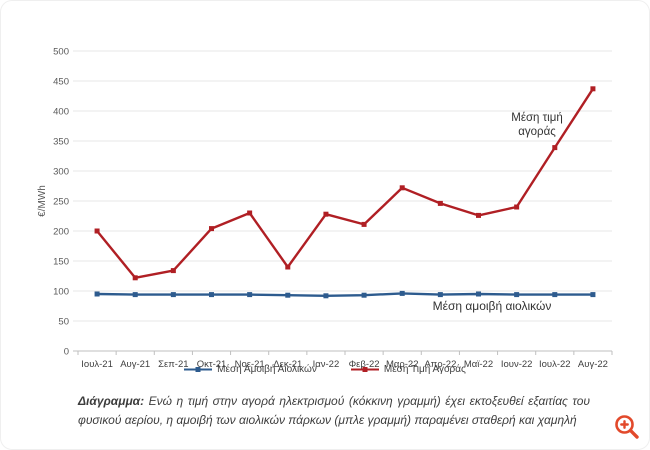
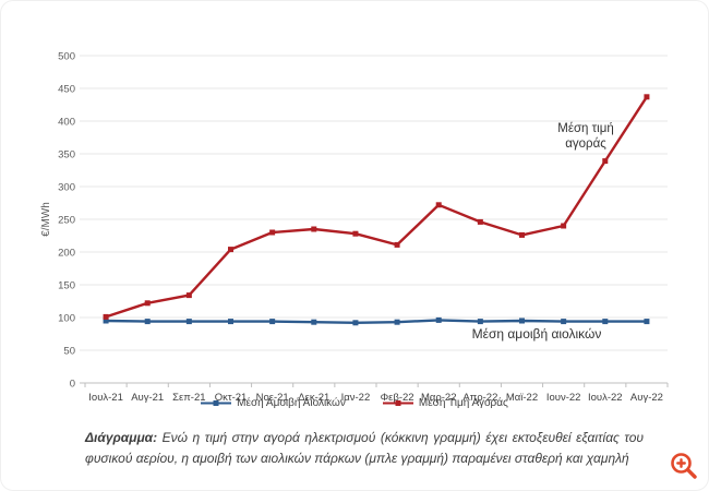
Μέση Τιμή Αγοράς/Ιουλ-21: 200 -> 100
Μέση Τιμή Αγοράς/Δεκ-21: 140 -> 240
